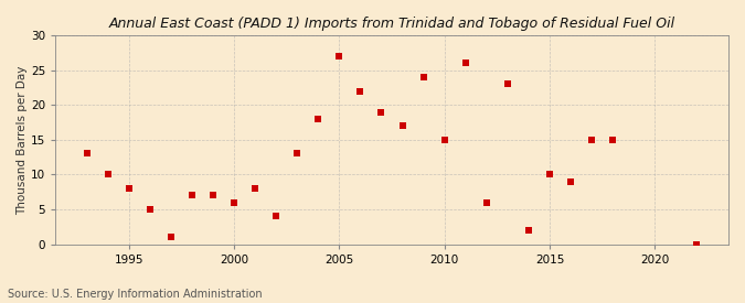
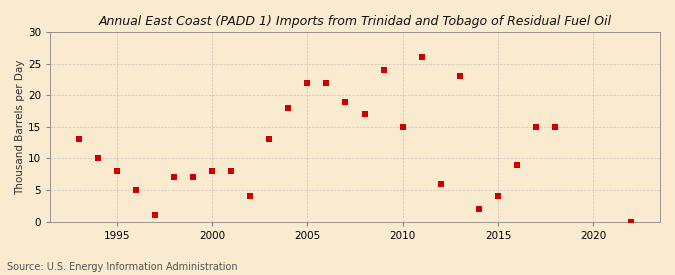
2000: 6 -> 8
2005: 27 -> 22
2015: 10 -> 4
